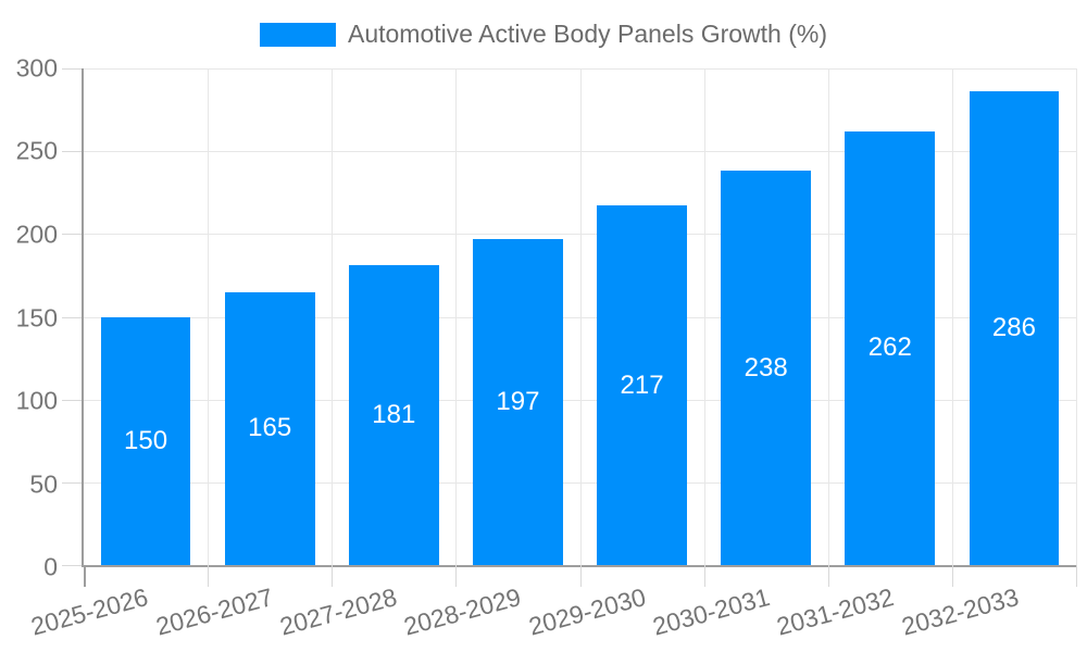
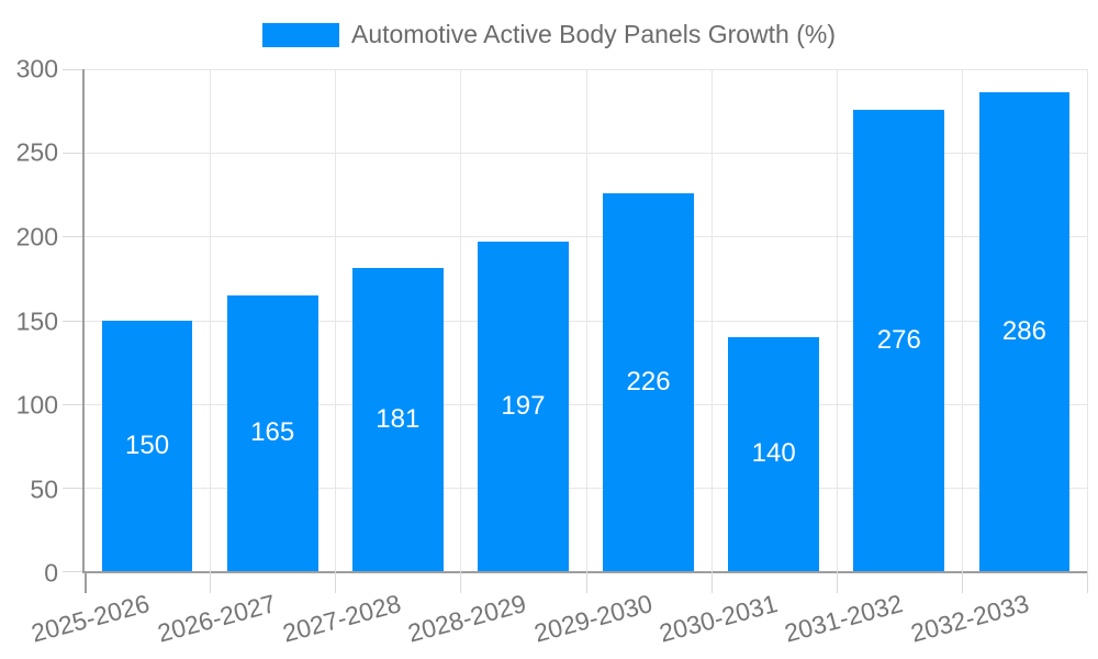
2029-2030: 217 -> 226
2030-2031: 238 -> 140
2031-2032: 262 -> 276
